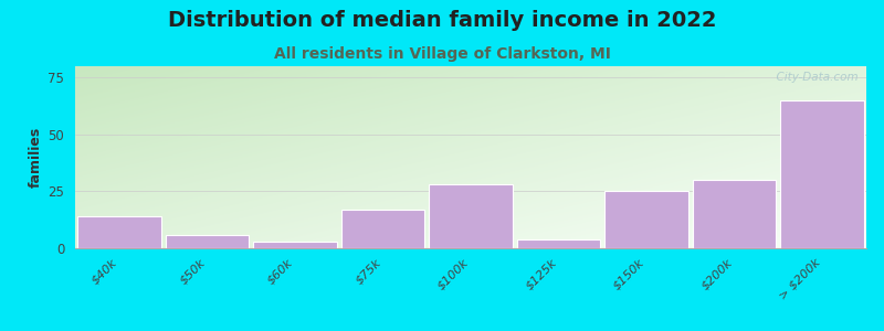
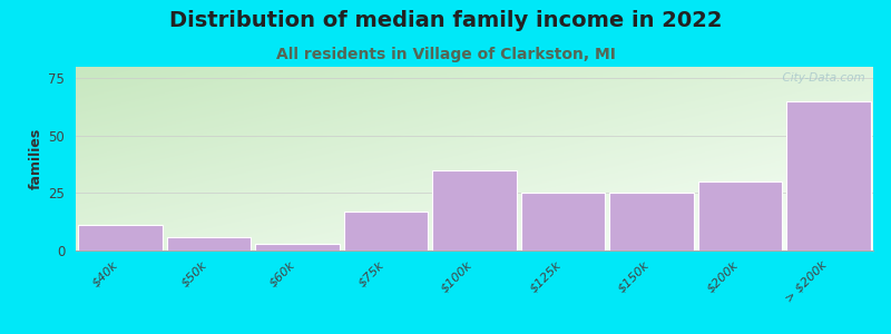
$40k: 14 -> 11
$100k: 28 -> 35
$125k: 4 -> 25
